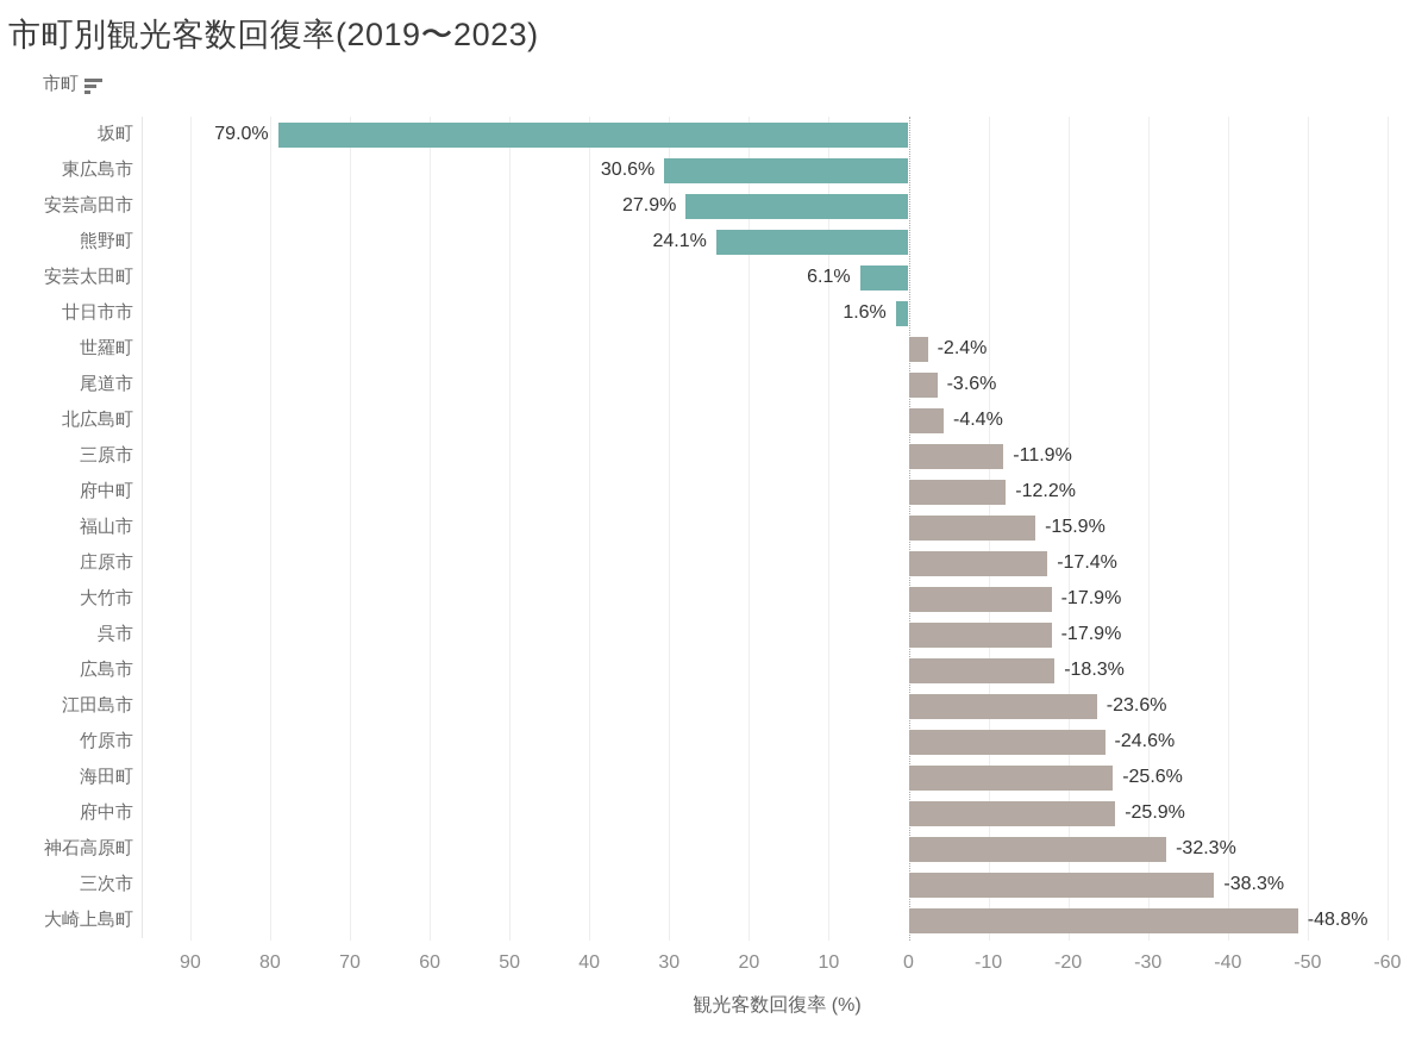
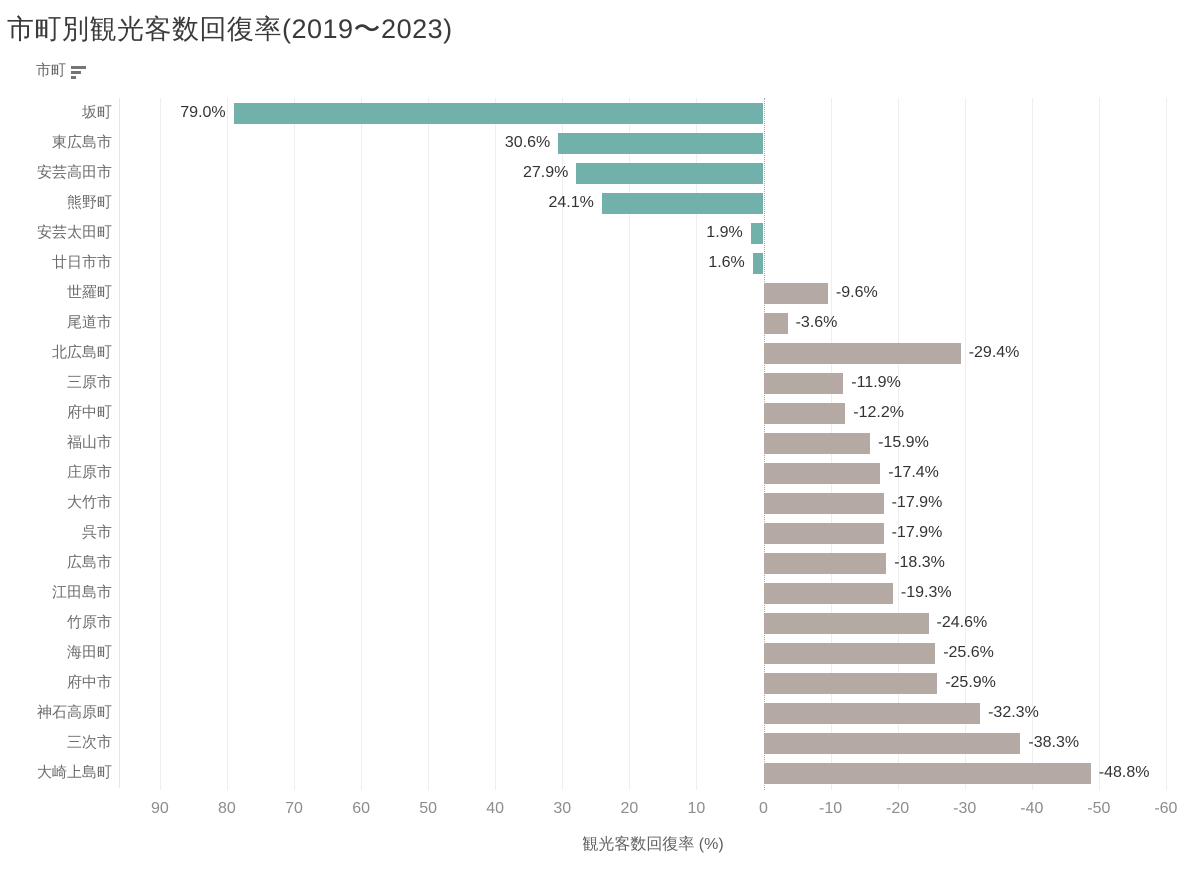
安芸太田町: 6.1% -> 1.9%
世羅町: -2.4% -> -9.6%
北広島町: -4.4% -> -29.4%
江田島市: -23.6% -> -19.3%
